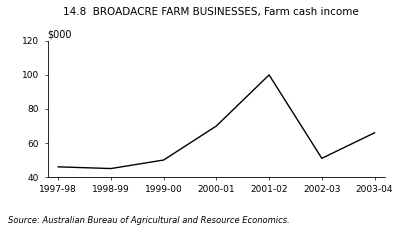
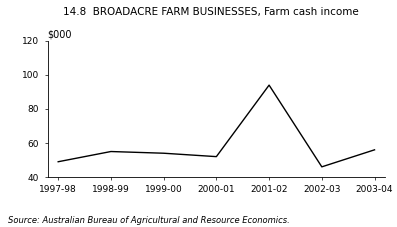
1997-98: 46 -> 49
1998-99: 45 -> 55
1999-00: 50 -> 54
2000-01: 70 -> 52
2001-02: 100 -> 94
2002-03: 51 -> 46
2003-04: 66 -> 56
